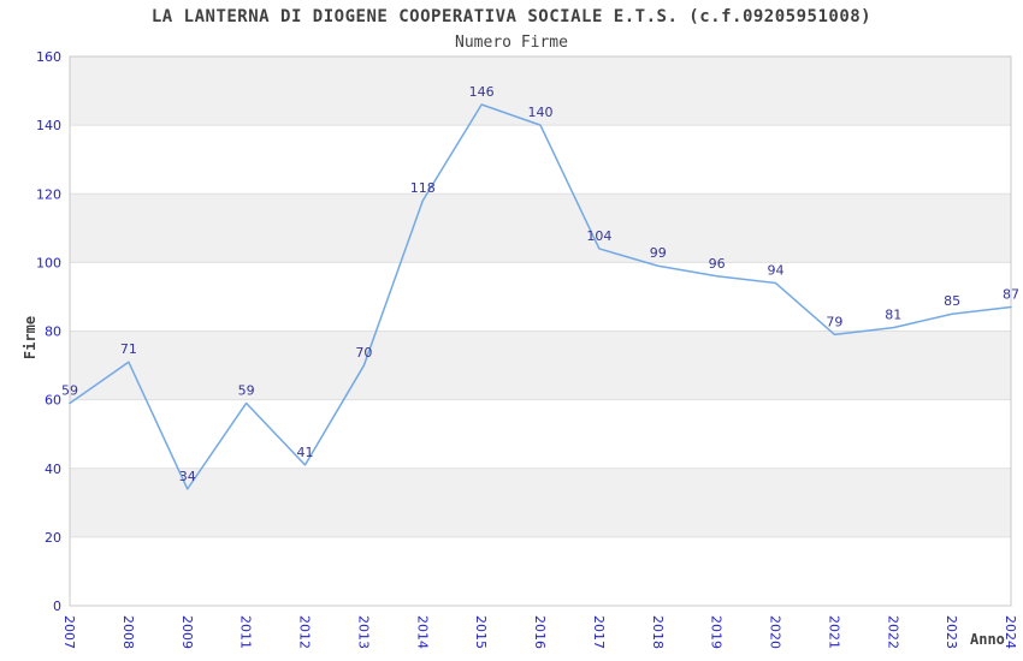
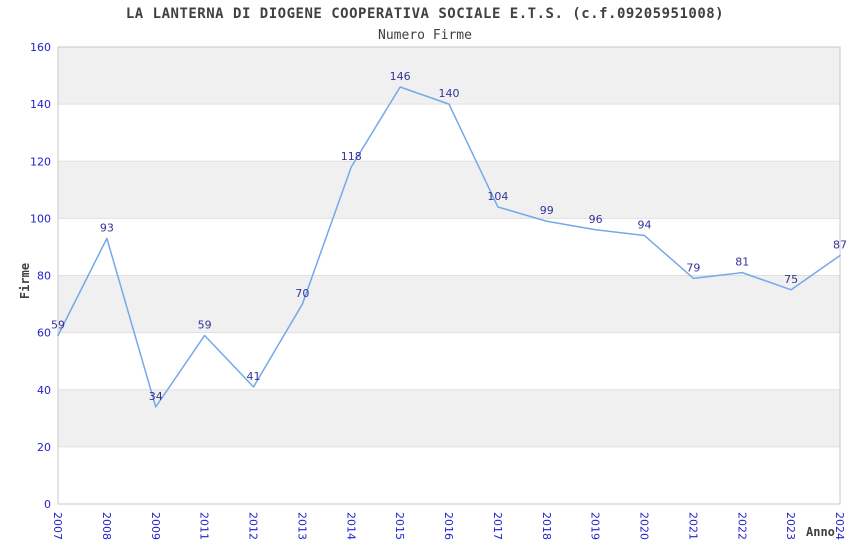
2008: 71 -> 93
2023: 85 -> 75
